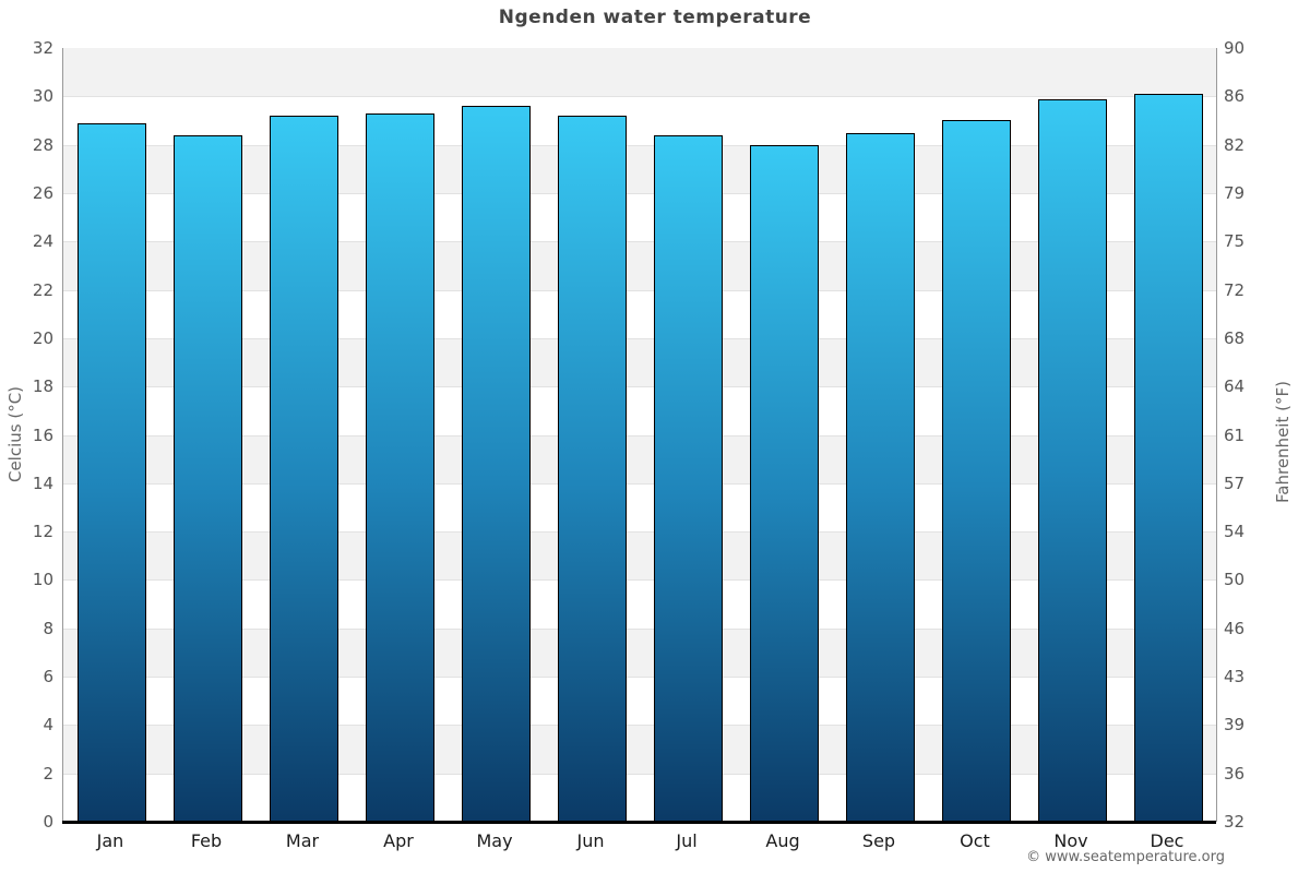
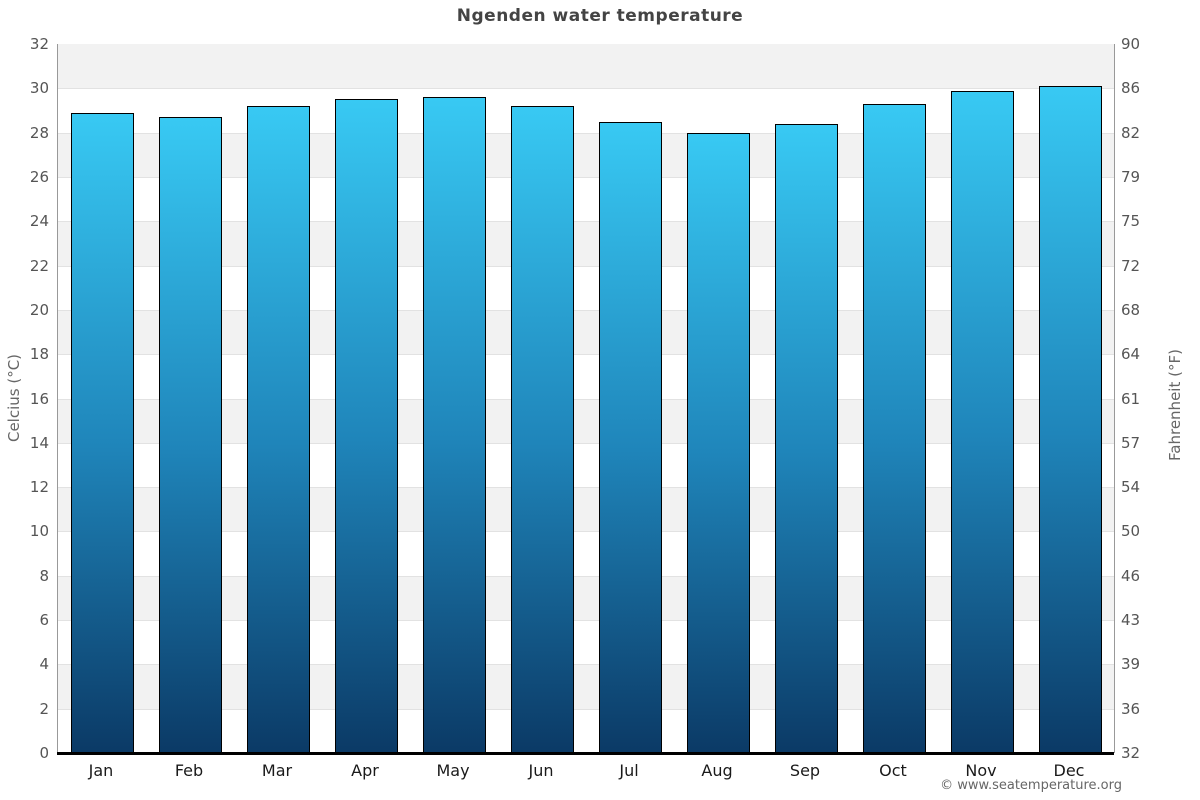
Feb: 28.4 -> 28.7
Apr: 29.3 -> 29.5
Jul: 28.4 -> 28.5
Sep: 28.5 -> 28.4
Oct: 29.0 -> 29.3
